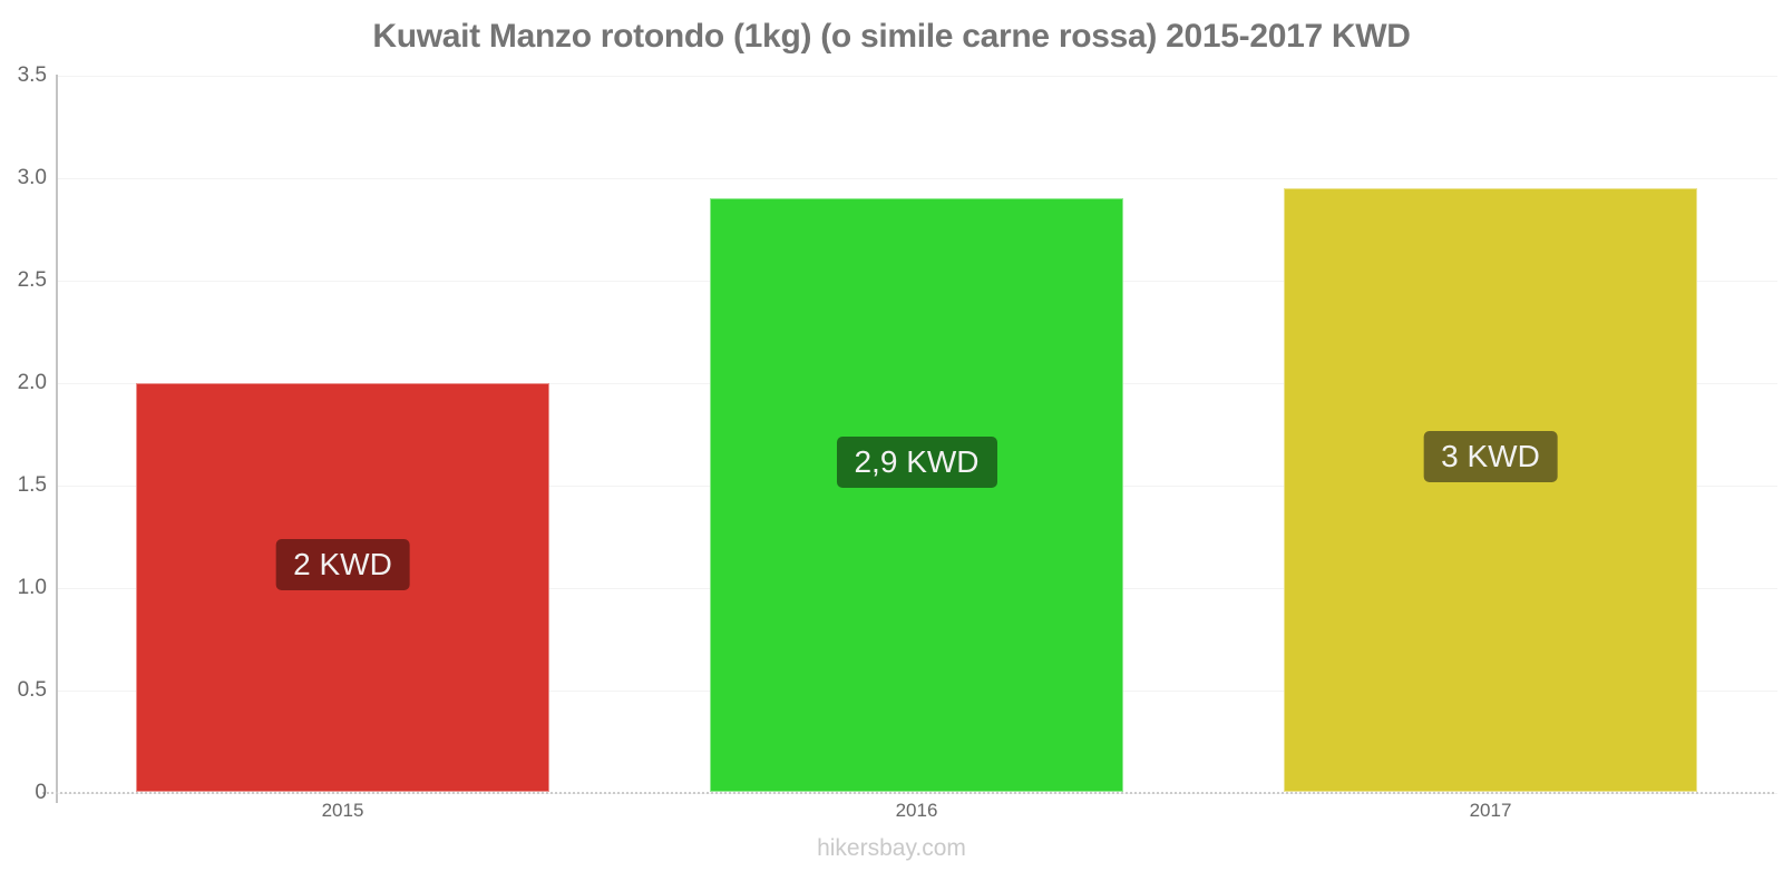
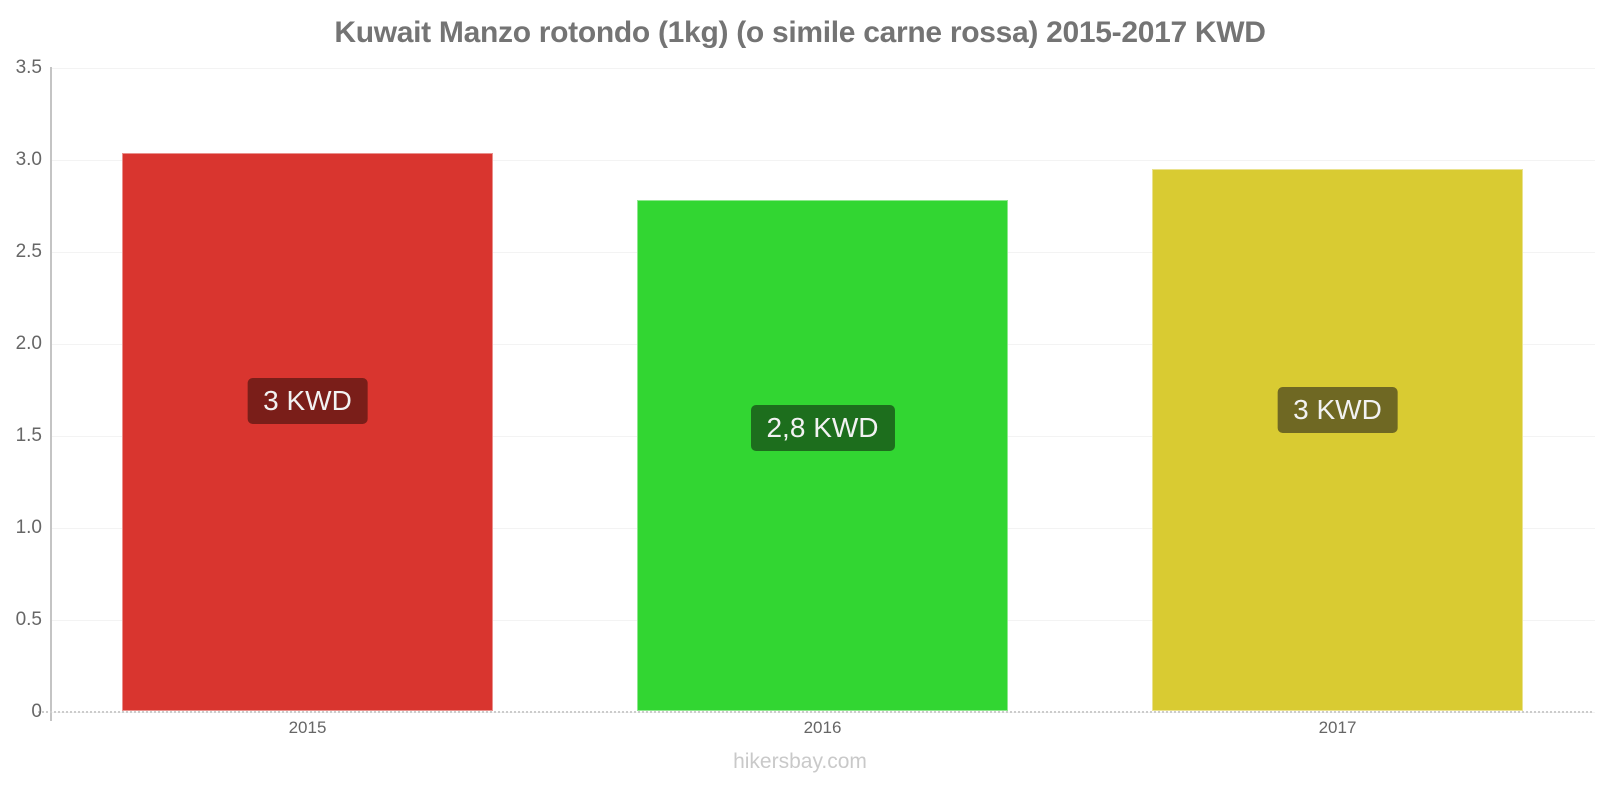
2015: 2 -> 3
2016: 2,9 -> 2,8
